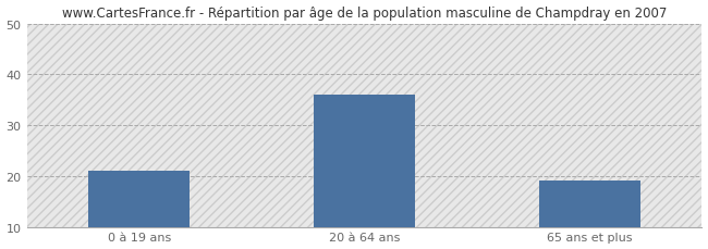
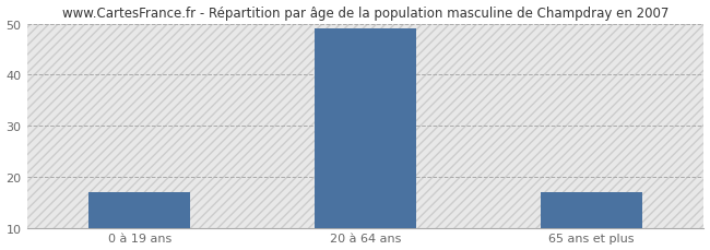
0 à 19 ans: 21 -> 17
20 à 64 ans: 36 -> 49
65 ans et plus: 19 -> 17
